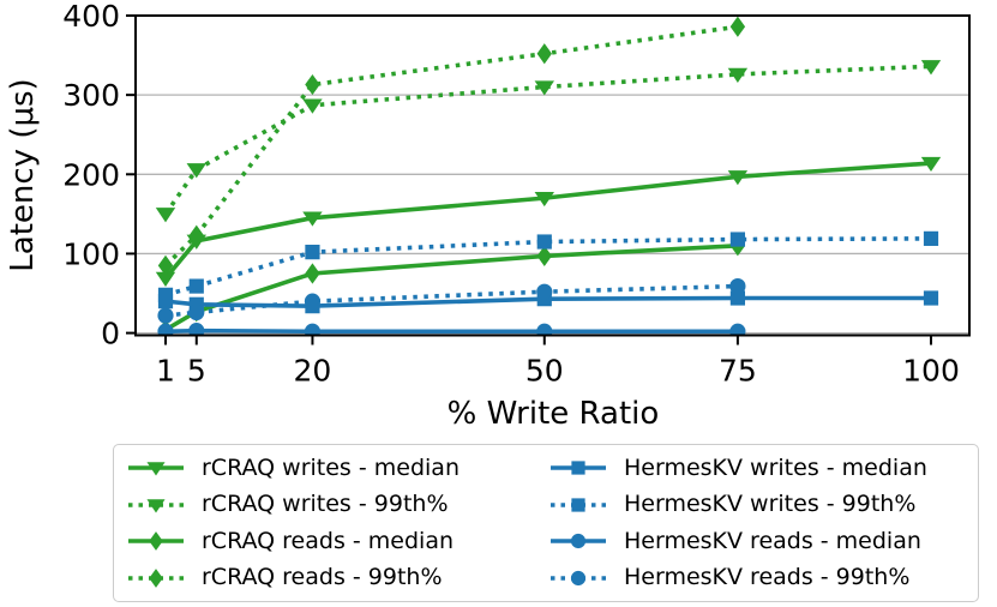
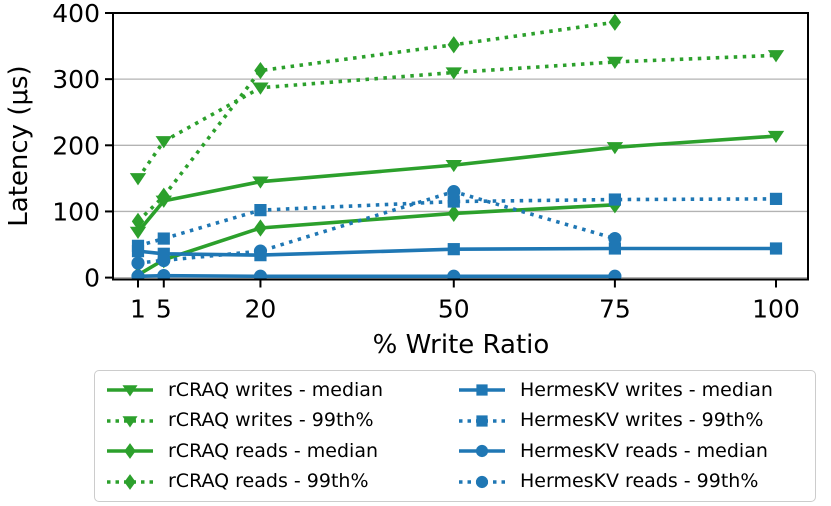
HermesKV reads - 99th%/50: 50 -> 130
